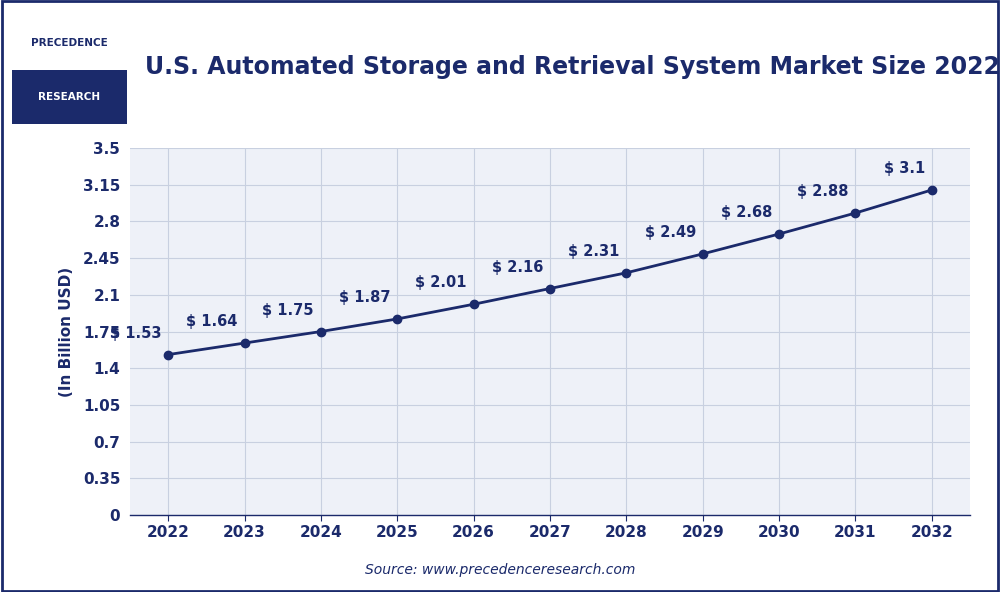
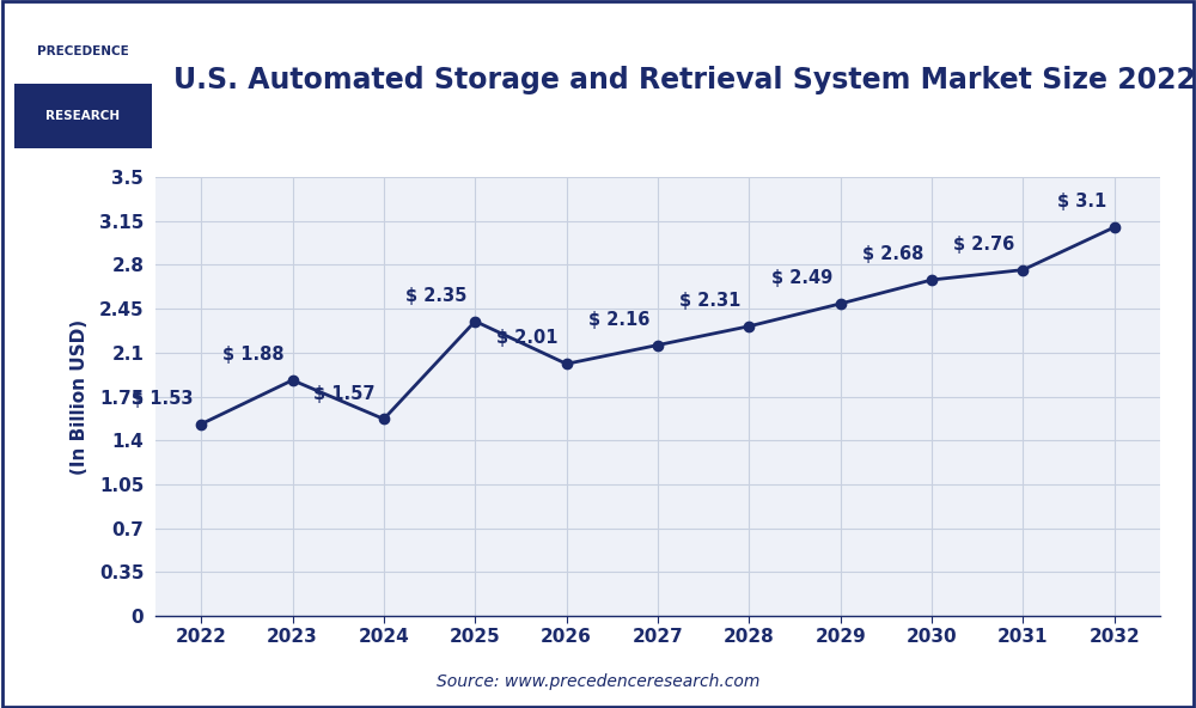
2023: 1.64 -> 1.88
2024: 1.75 -> 1.57
2025: 1.87 -> 2.35
2031: 2.88 -> 2.76
